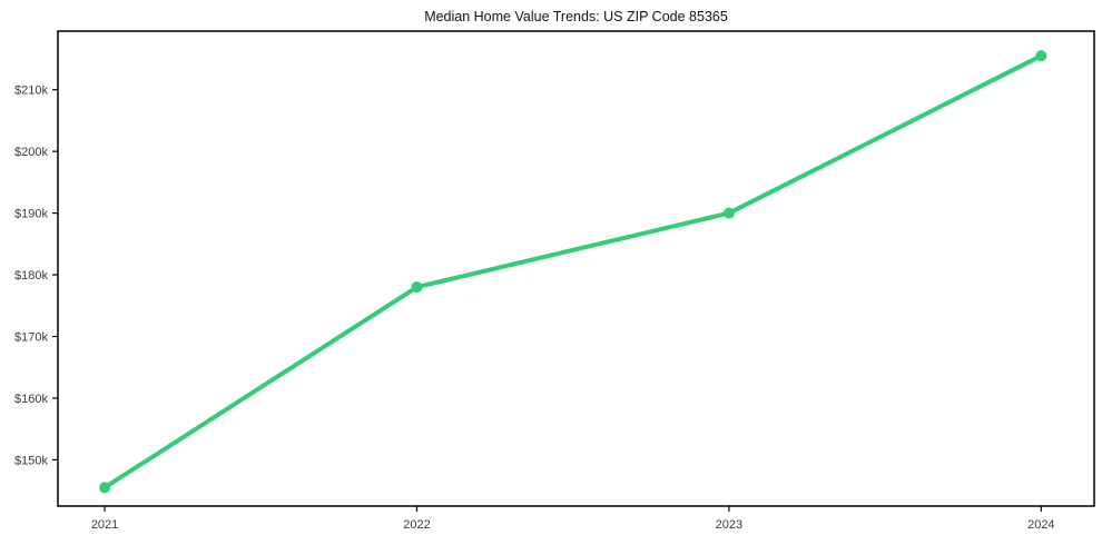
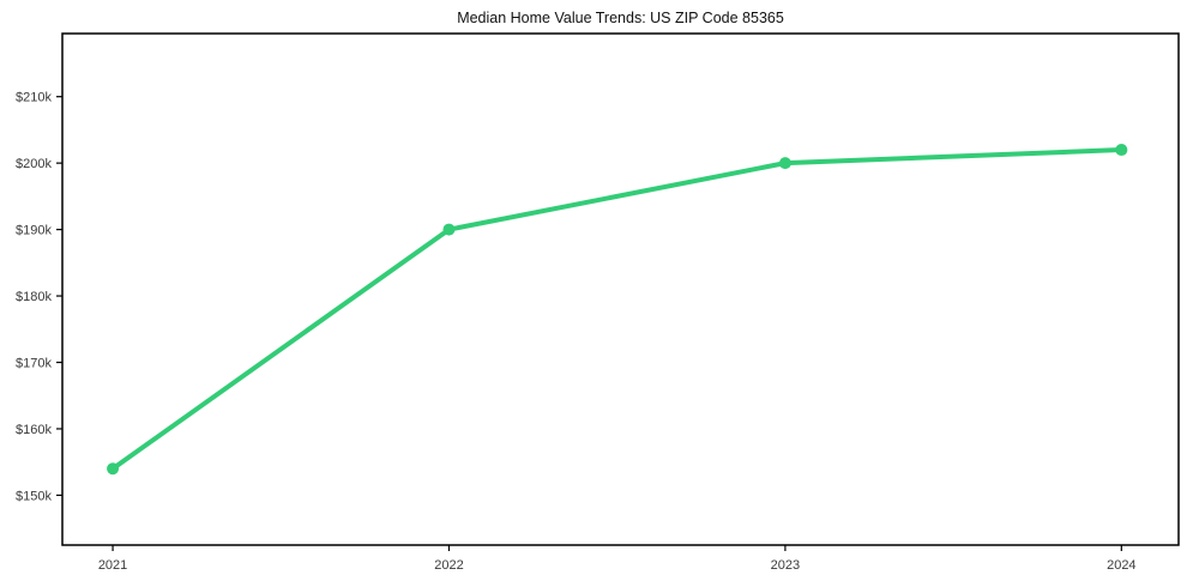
2021: $146k -> $154k
2022: $178k -> $190k
2023: $190k -> $200k
2024: $216k -> $202k
